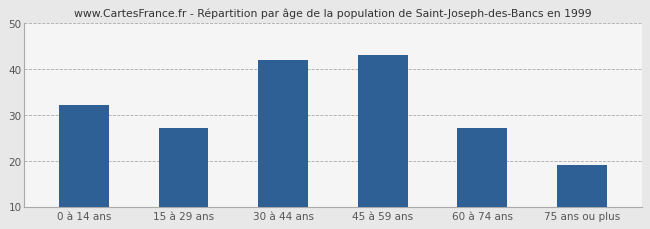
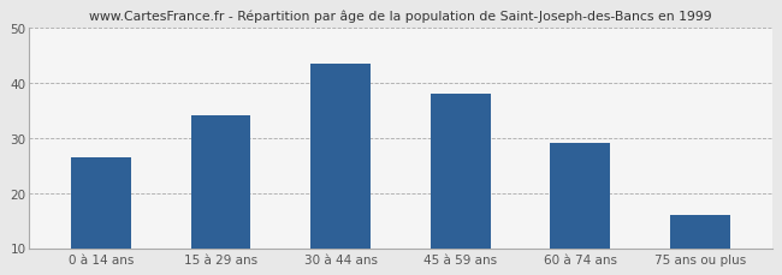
0 à 14 ans: 32.0 -> 26.5
15 à 29 ans: 27.0 -> 34.0
30 à 44 ans: 42.0 -> 43.5
45 à 59 ans: 43.0 -> 38.0
60 à 74 ans: 27.0 -> 29.0
75 ans ou plus: 19.0 -> 16.0
